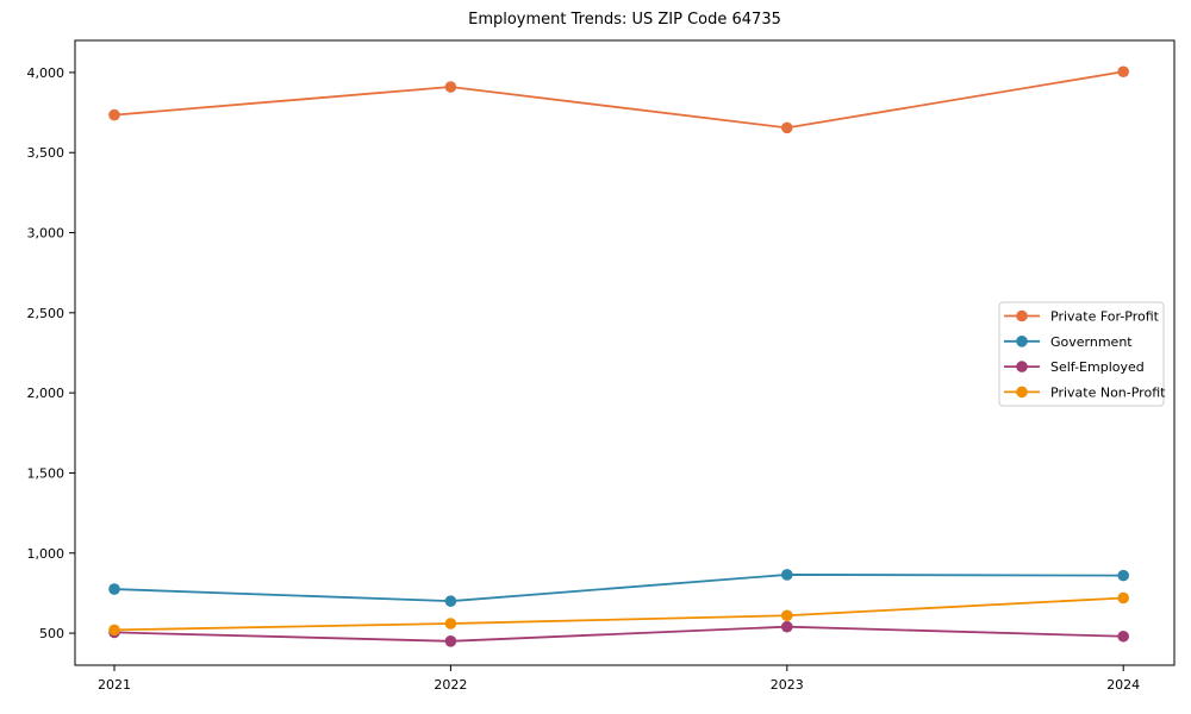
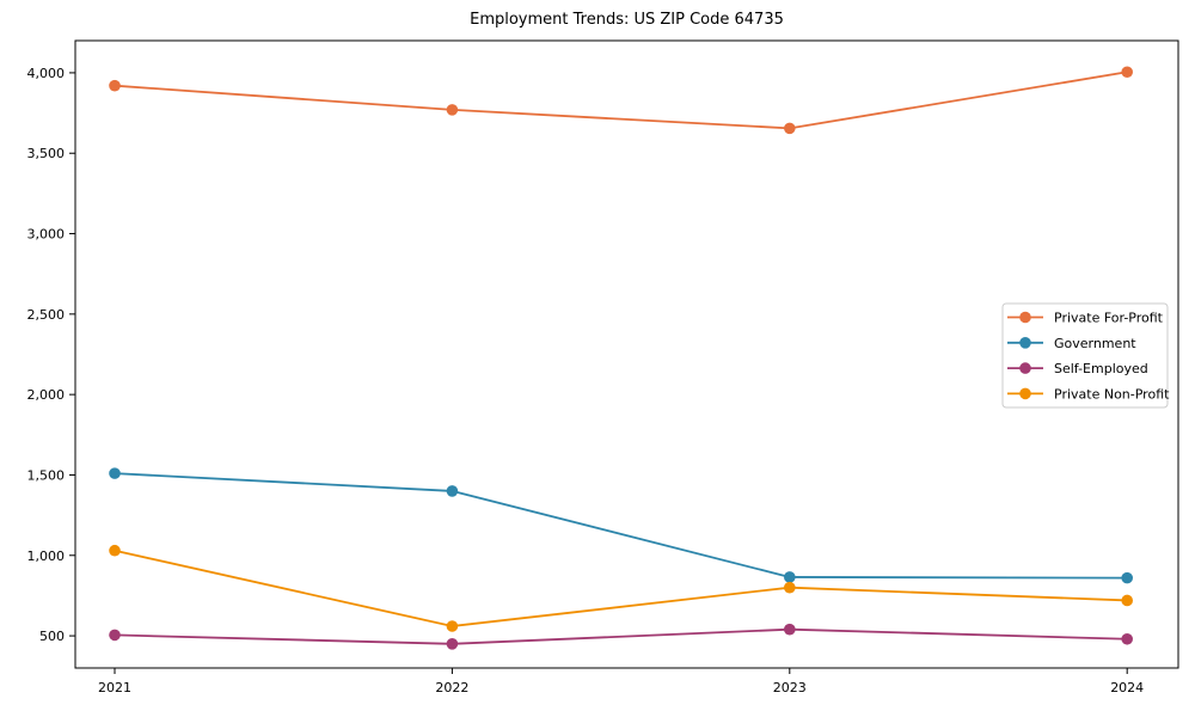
Private For-Profit/2021: 3740 -> 3920
Government/2021: 780 -> 1510
Private Non-Profit/2021: 520 -> 1030
Private For-Profit/2022: 3910 -> 3770
Government/2022: 700 -> 1400
Private Non-Profit/2023: 610 -> 800
